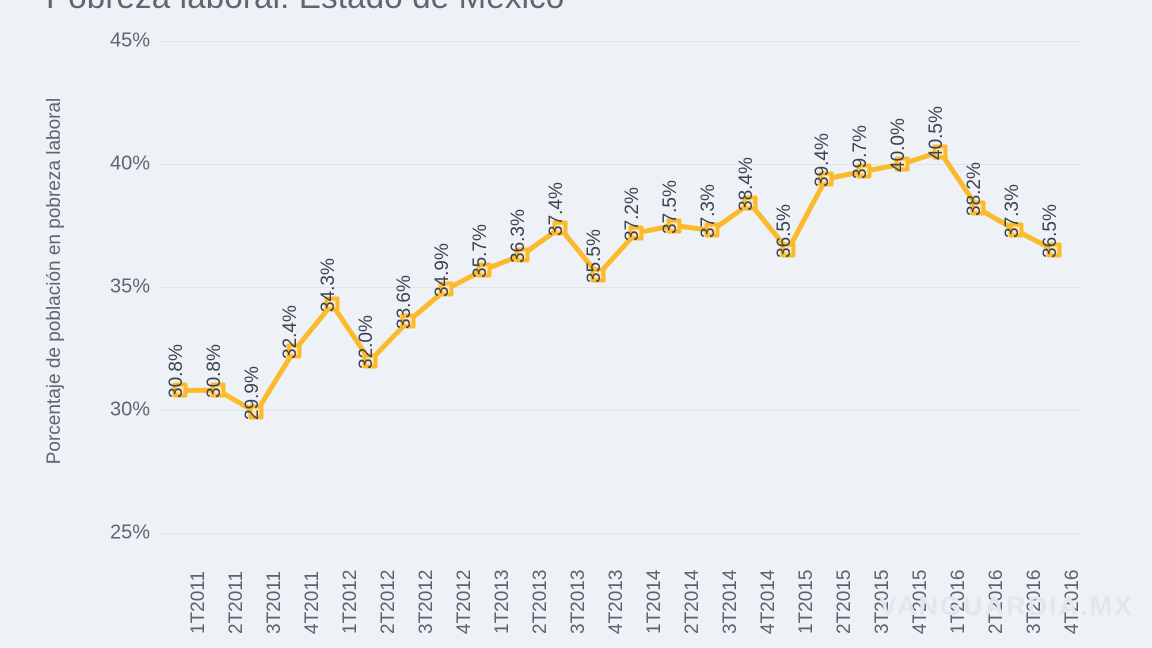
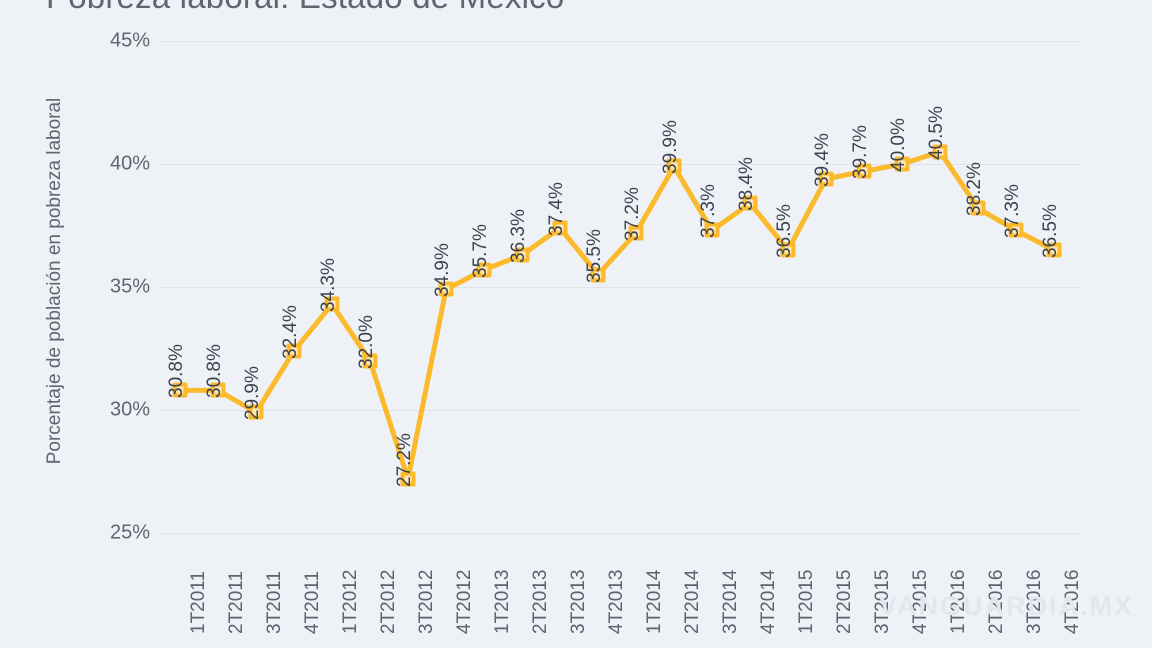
3T2012: 33.6% -> 27.2%
2T2014: 37.5% -> 39.9%
